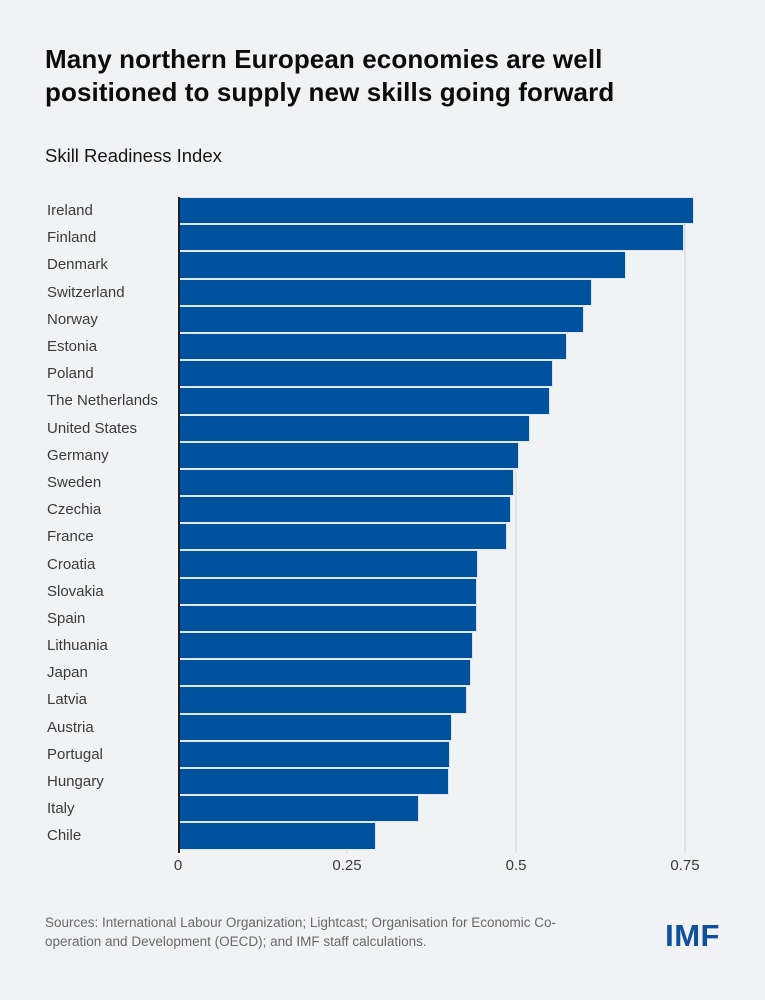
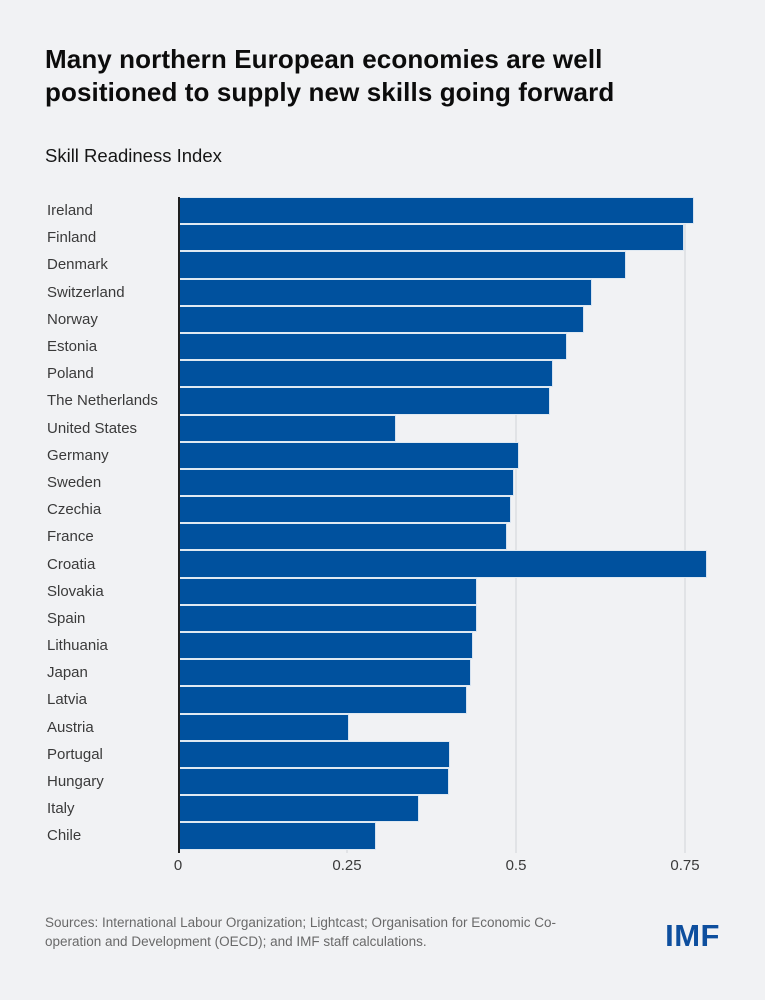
United States: 0.52 -> 0.32
Croatia: 0.44 -> 0.78
Austria: 0.40 -> 0.25
